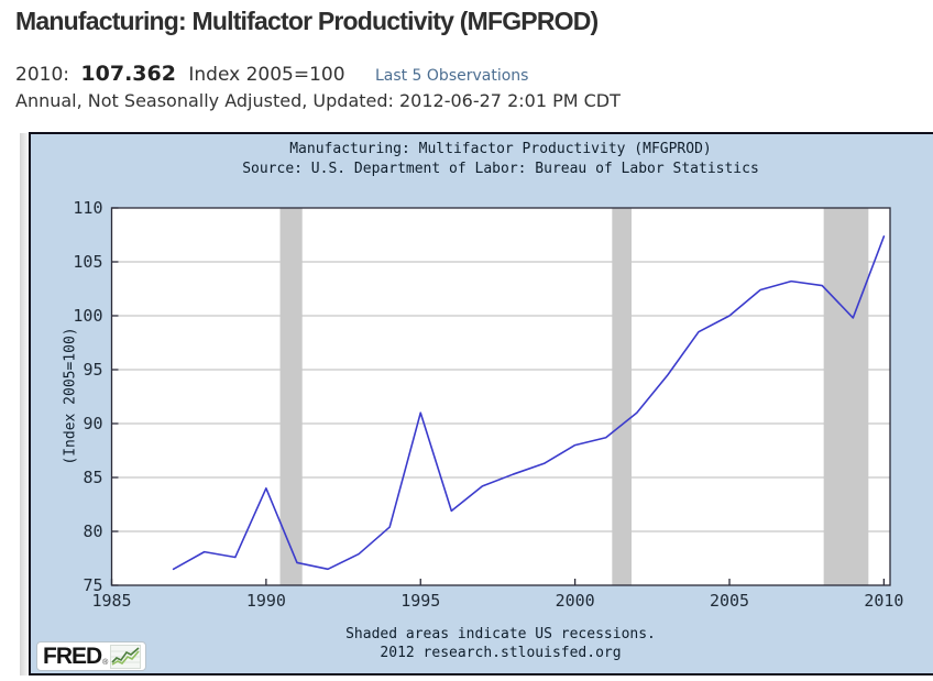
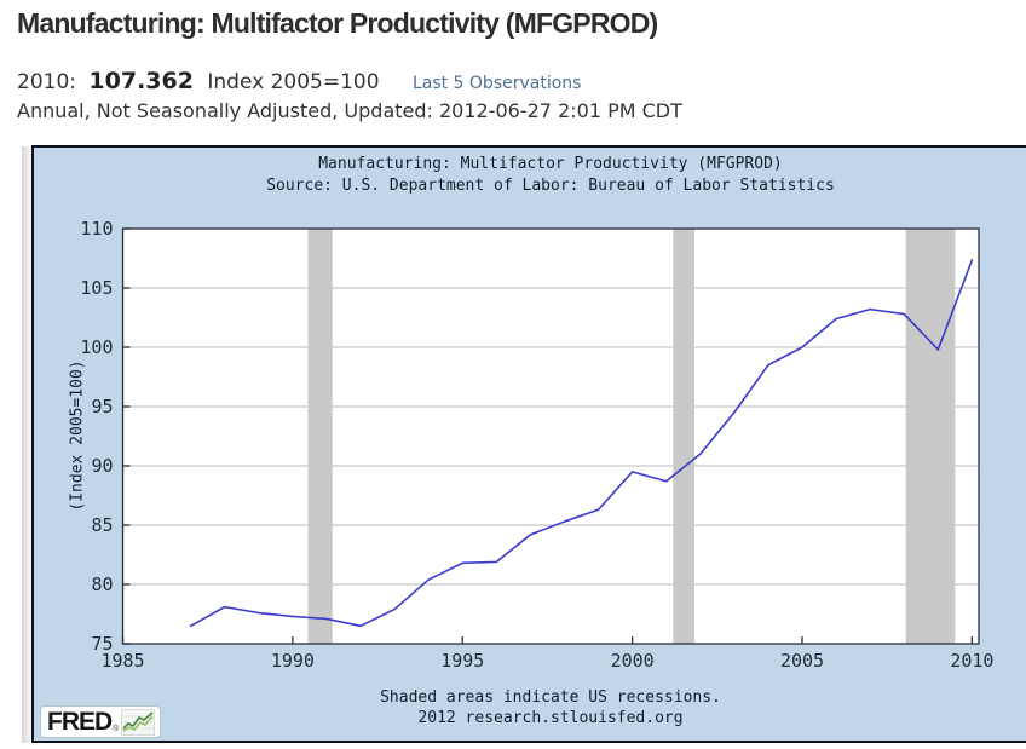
1990: 84 -> 77
1995: 91 -> 82
2000: 88 -> 90
